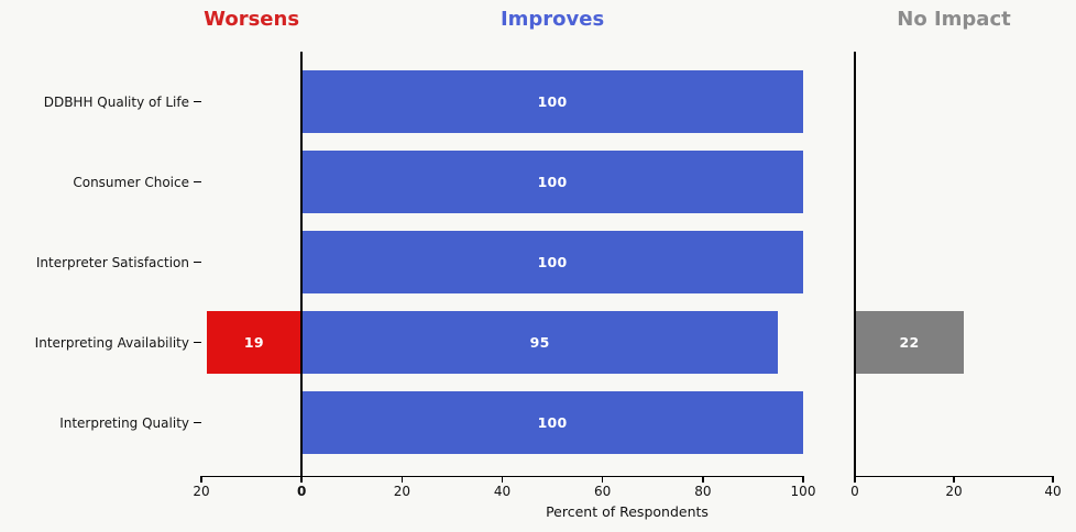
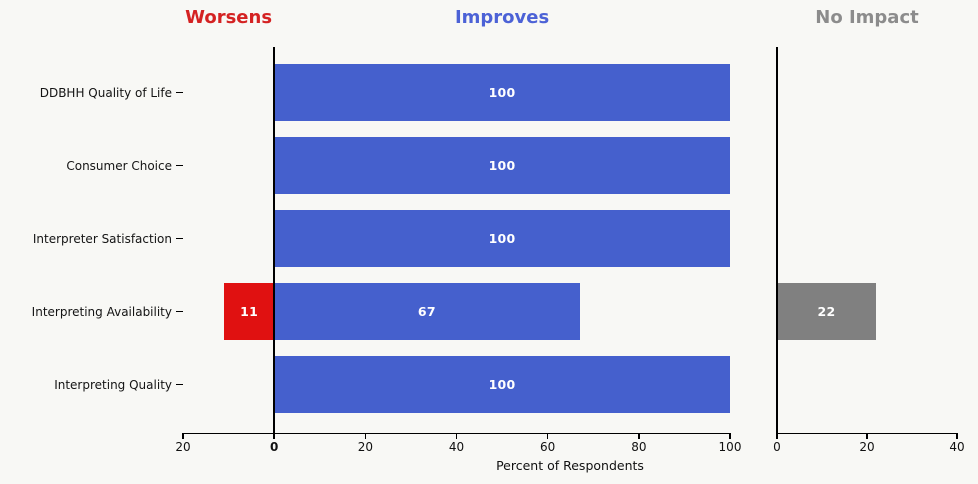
Worsens/Interpreting Availability: 19 -> 11
Improves/Interpreting Availability: 95 -> 67
